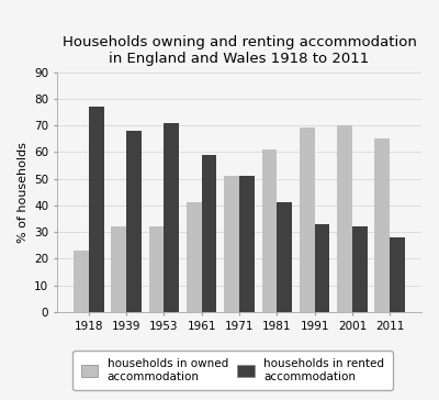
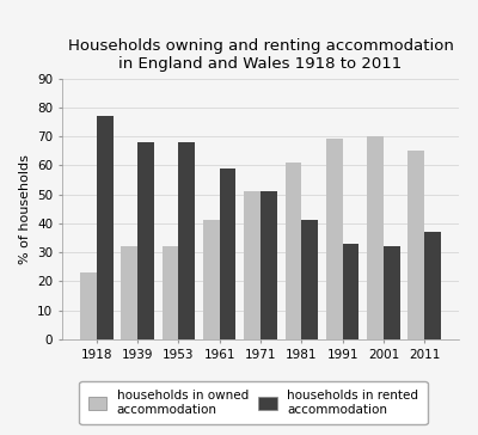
households in rented accommodation/1953: 71 -> 68
households in rented accommodation/2011: 28 -> 37
